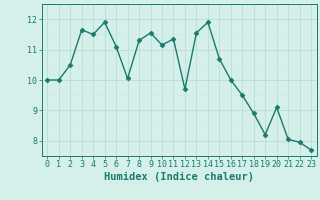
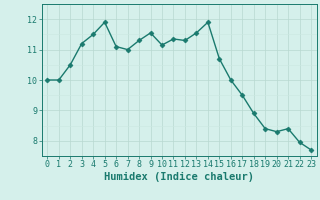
3: 11.65 -> 11.20
7: 10.05 -> 11.00
12: 9.70 -> 11.30
19: 8.20 -> 8.40
20: 9.10 -> 8.30
21: 8.05 -> 8.40
